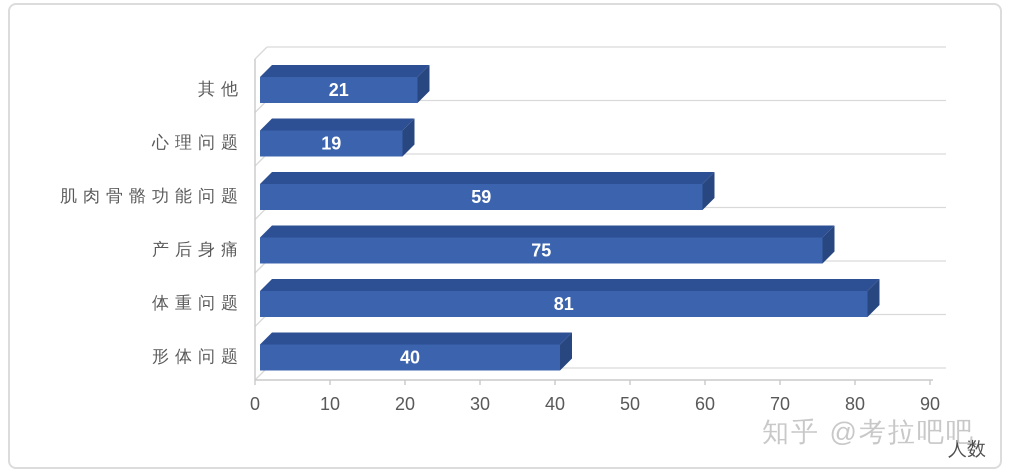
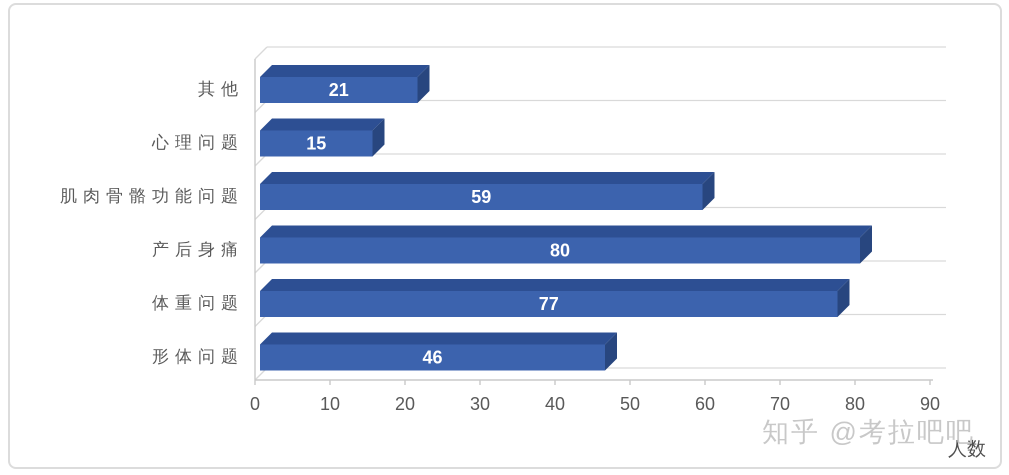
心理问题: 19 -> 15
产后身痛: 75 -> 80
体重问题: 81 -> 77
形体问题: 40 -> 46
